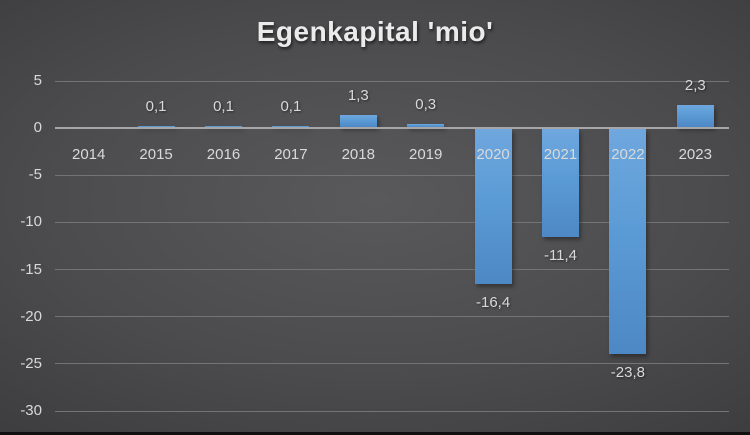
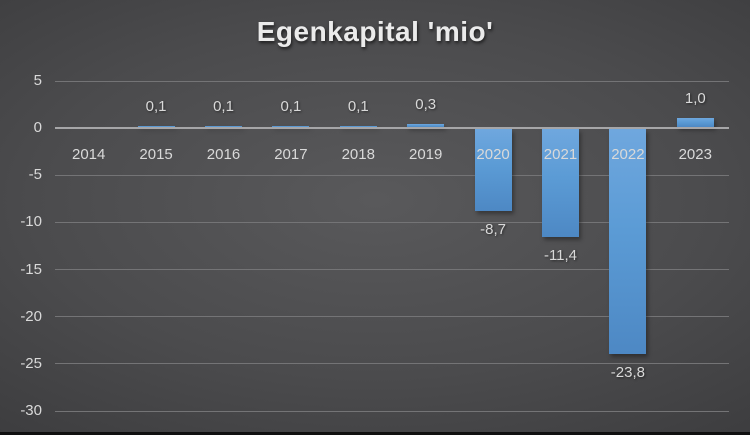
2018: 1,3 -> 0,1
2020: -16,4 -> -8,7
2023: 2,3 -> 1,0
